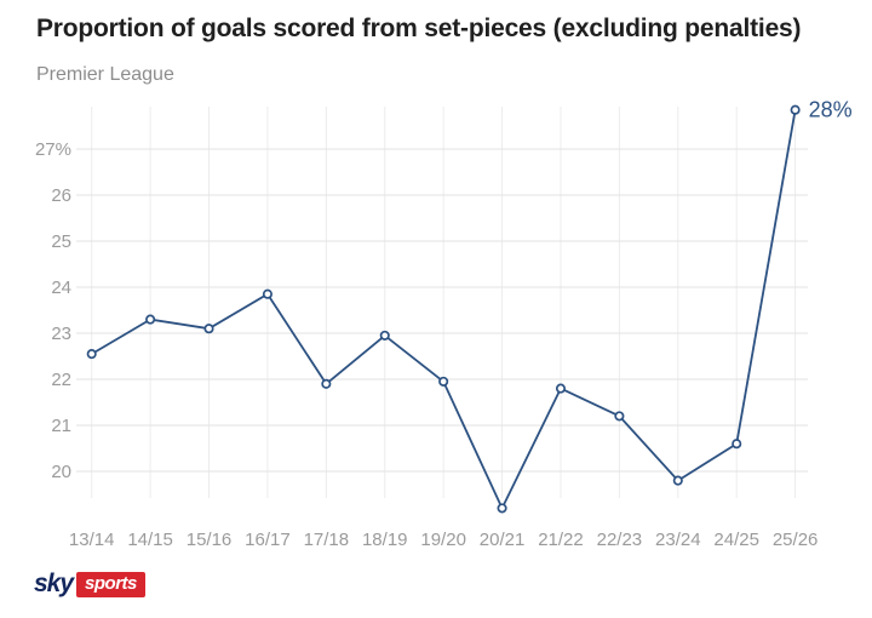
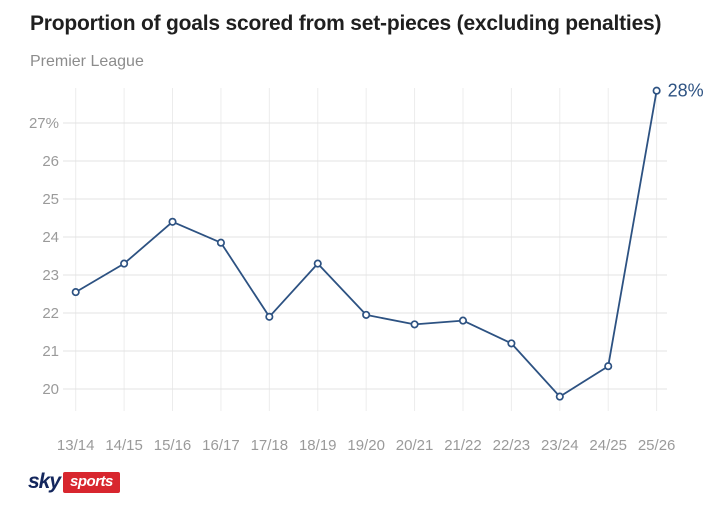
15/16: 23.1% -> 24.4%
18/19: 22.9% -> 23.3%
20/21: 19.2% -> 21.7%
